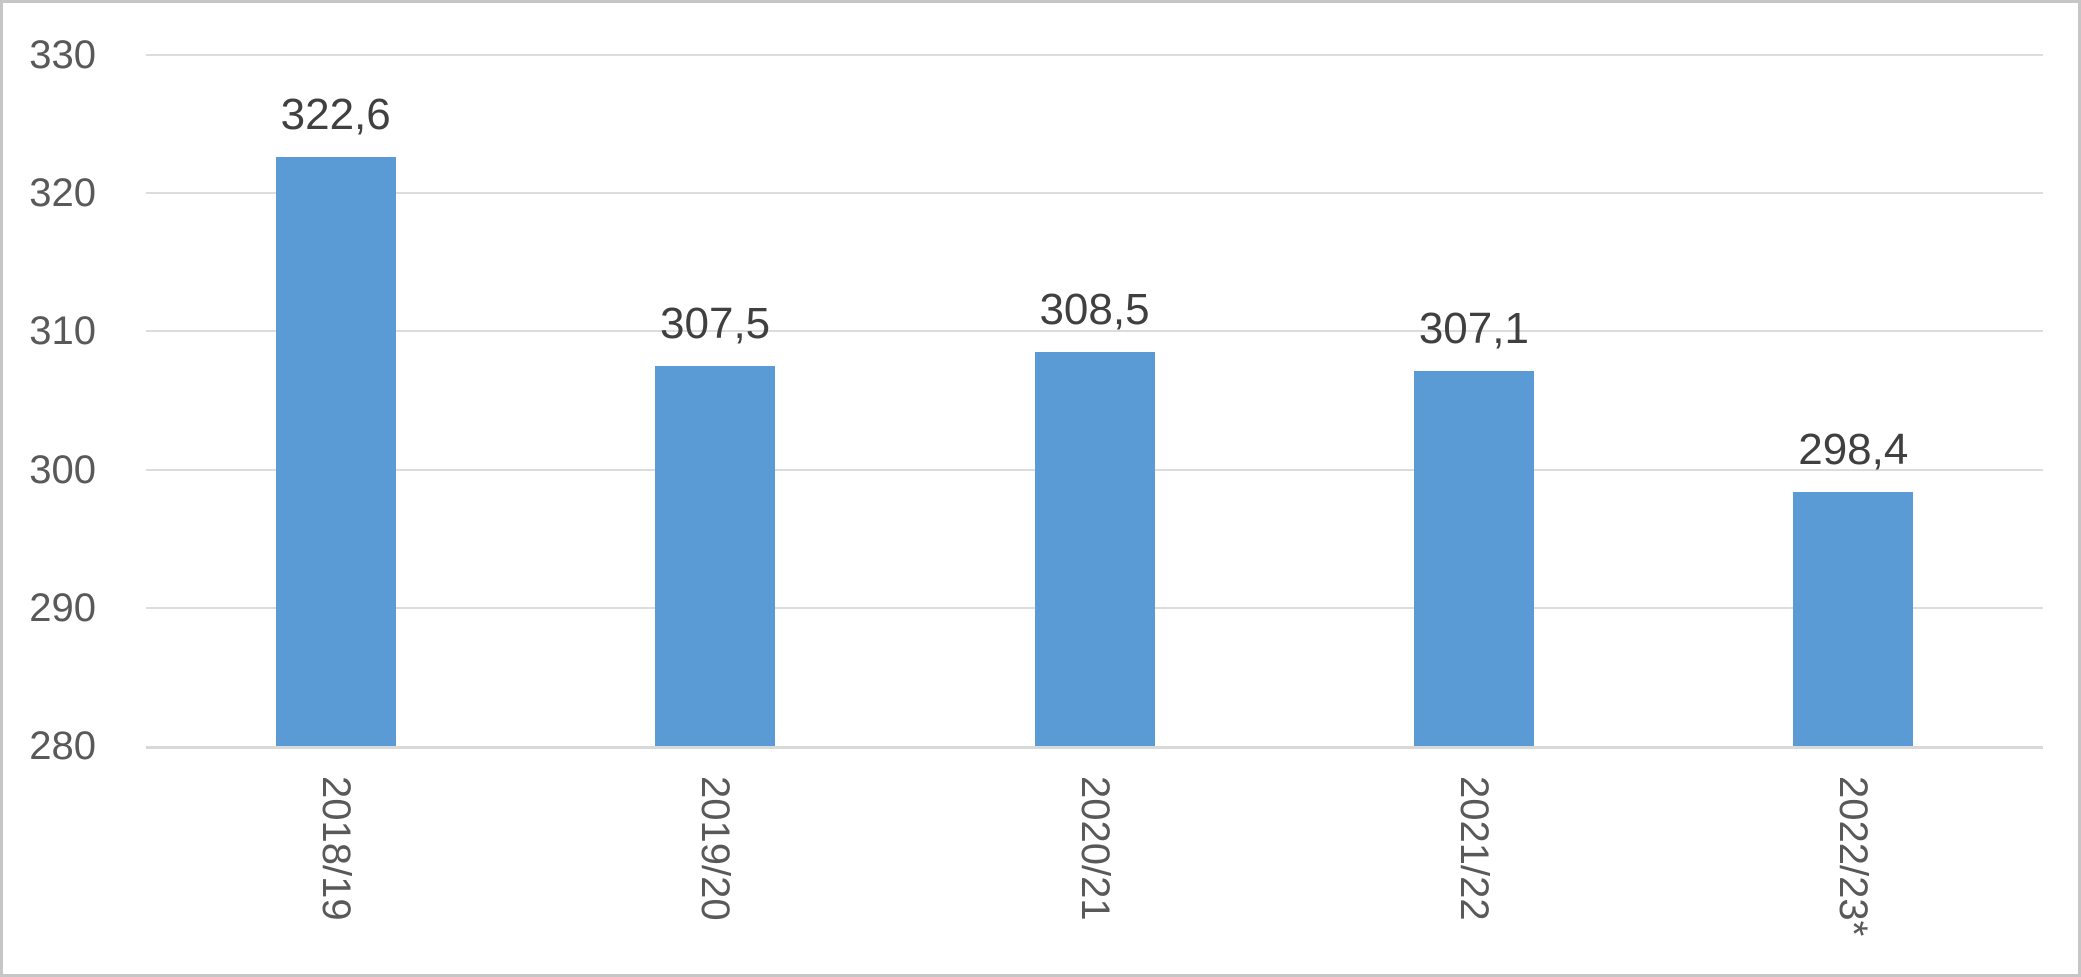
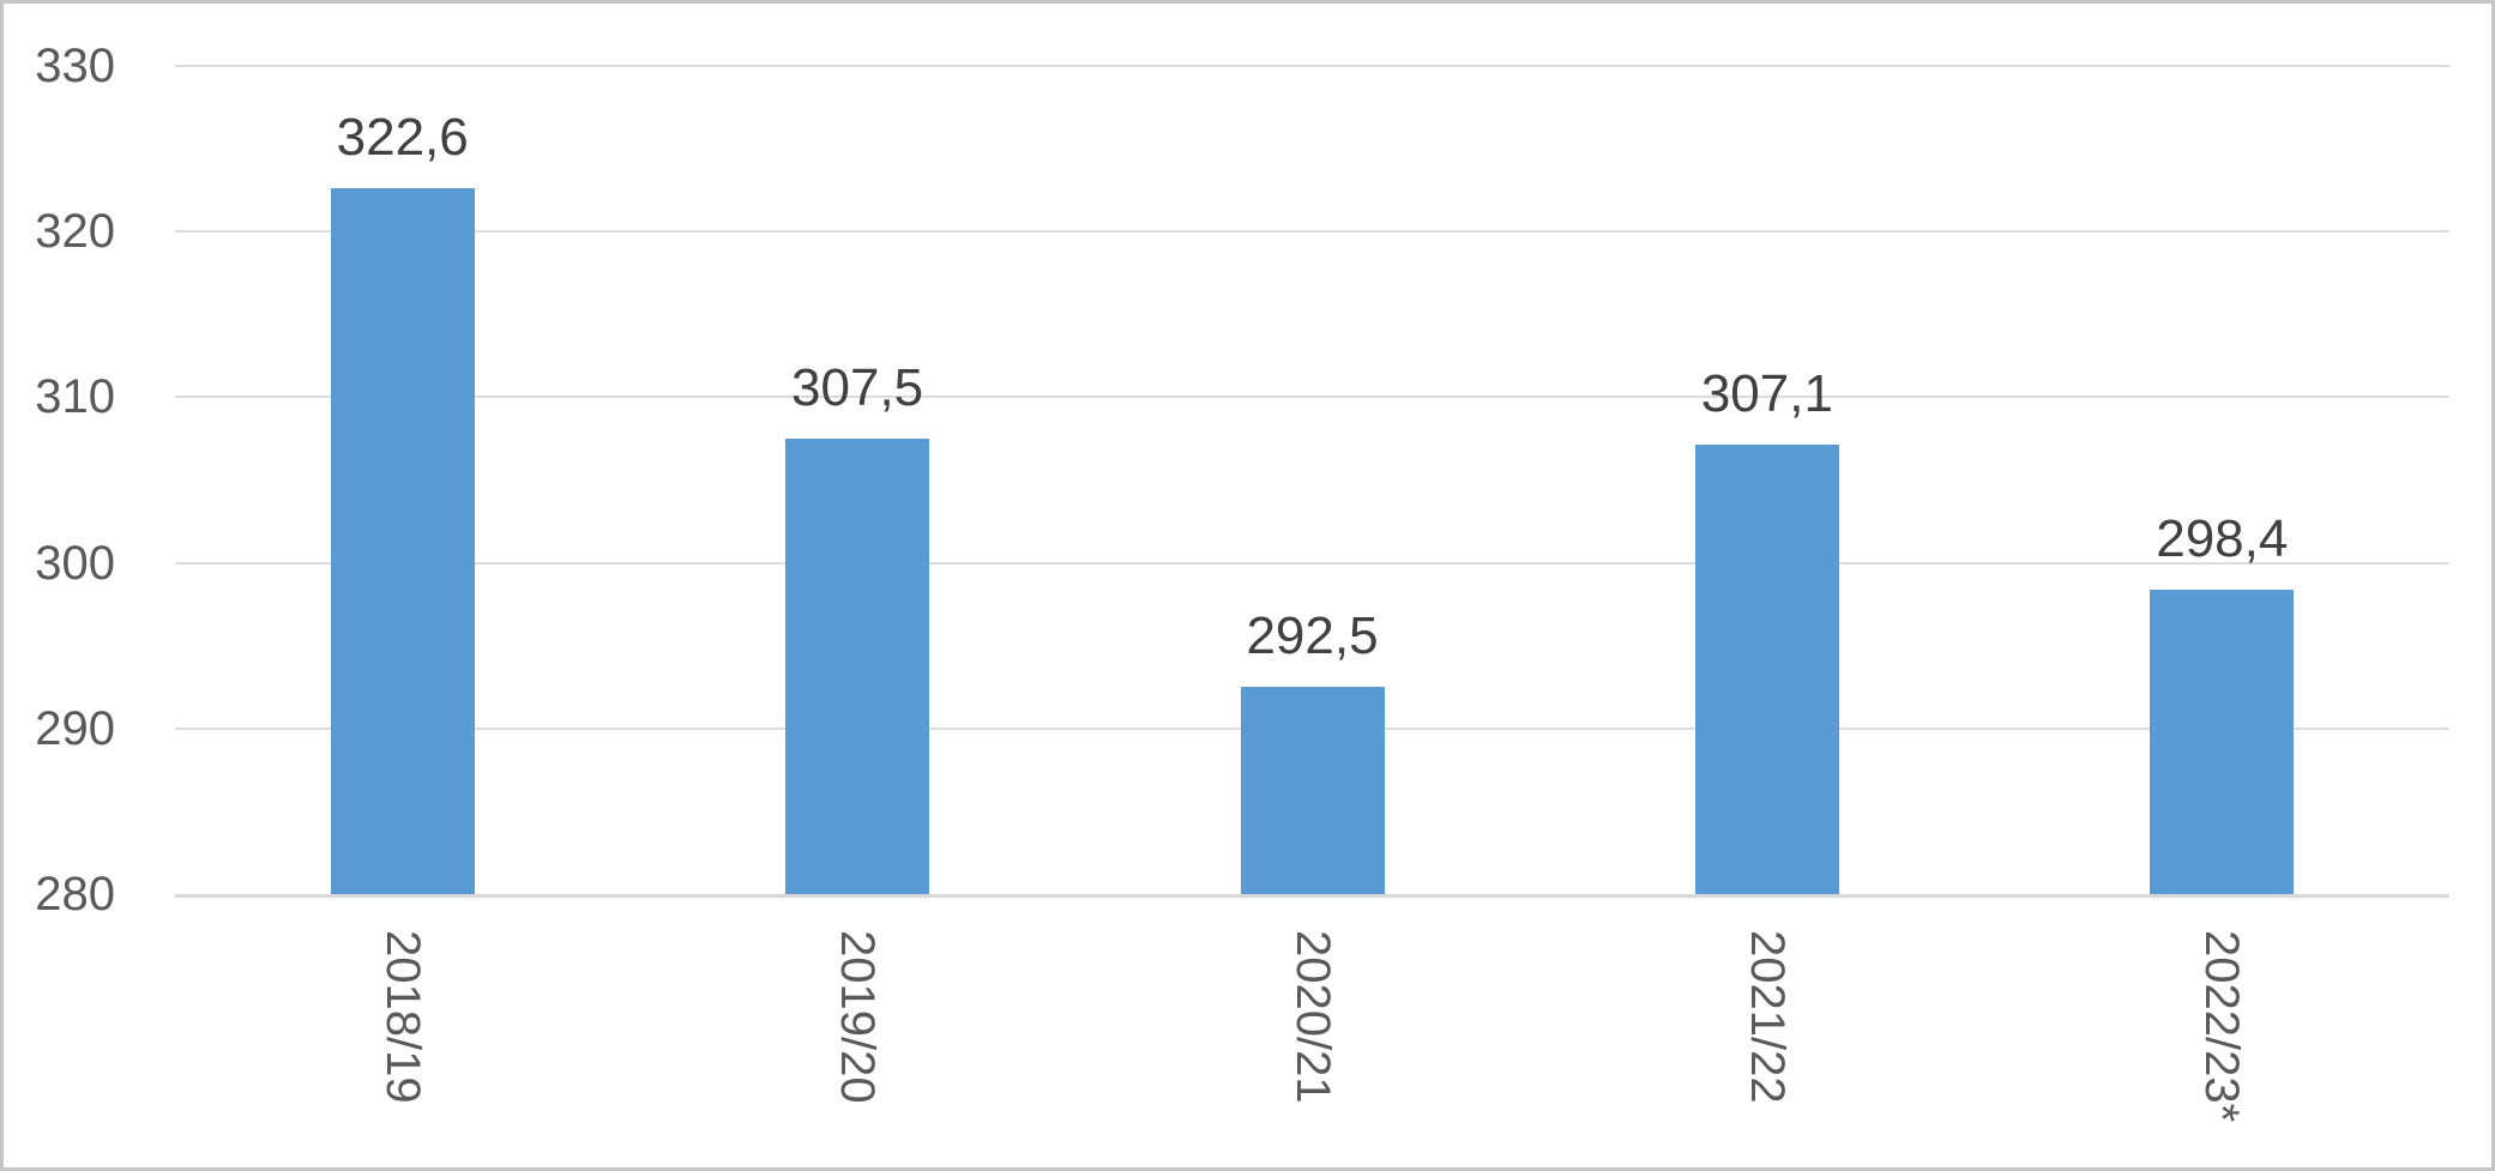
2020/21: 308,5 -> 292,5
